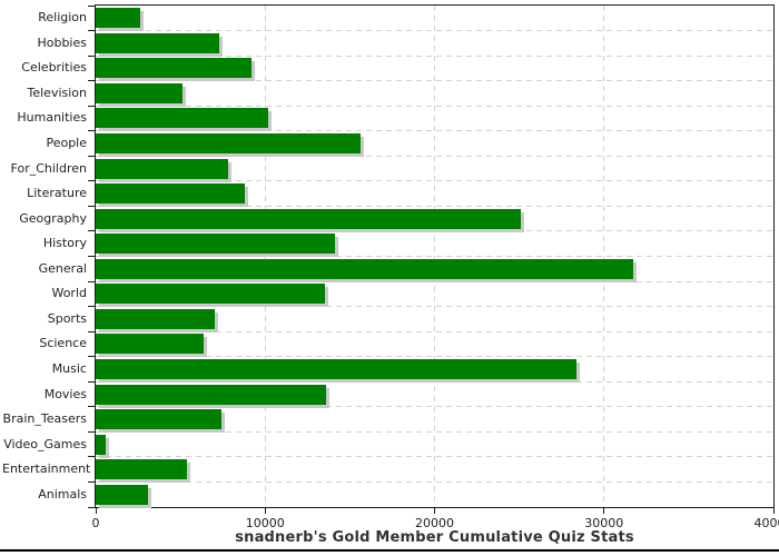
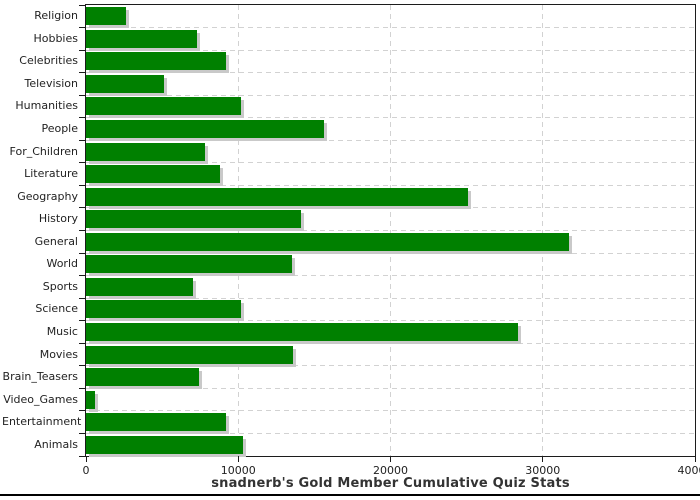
Science: 6400 -> 10200
Entertainment: 5400 -> 9200
Animals: 3100 -> 10300
